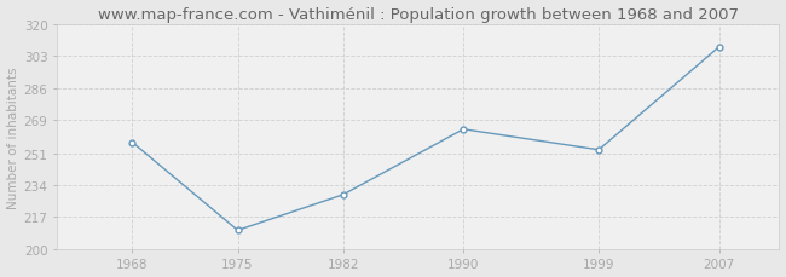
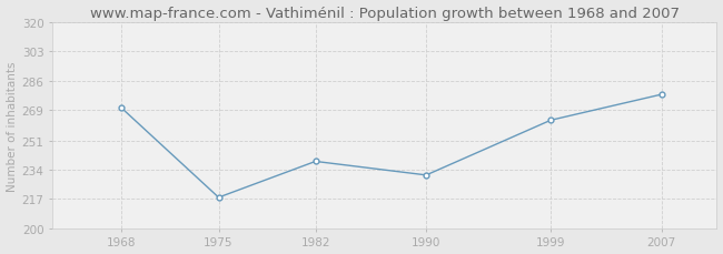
1968: 257 -> 270
1975: 210 -> 218
1982: 229 -> 239
1990: 264 -> 231
1999: 253 -> 263
2007: 308 -> 278
